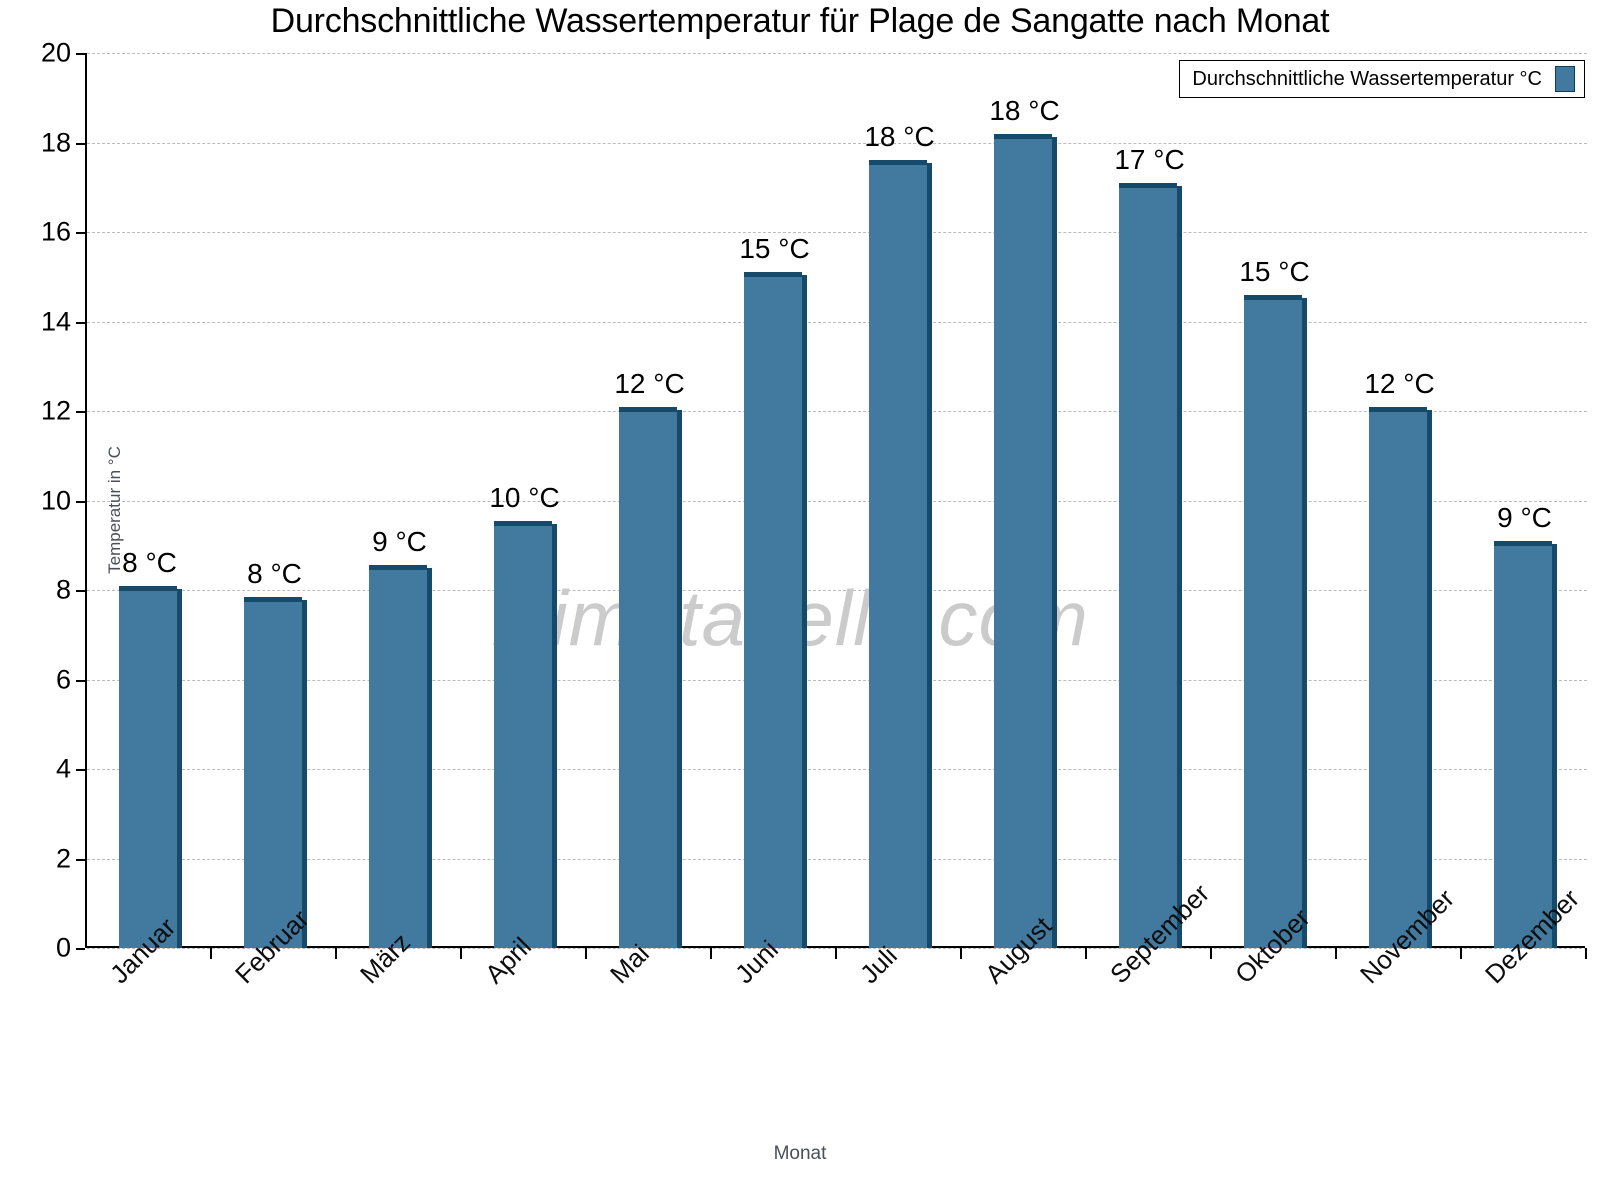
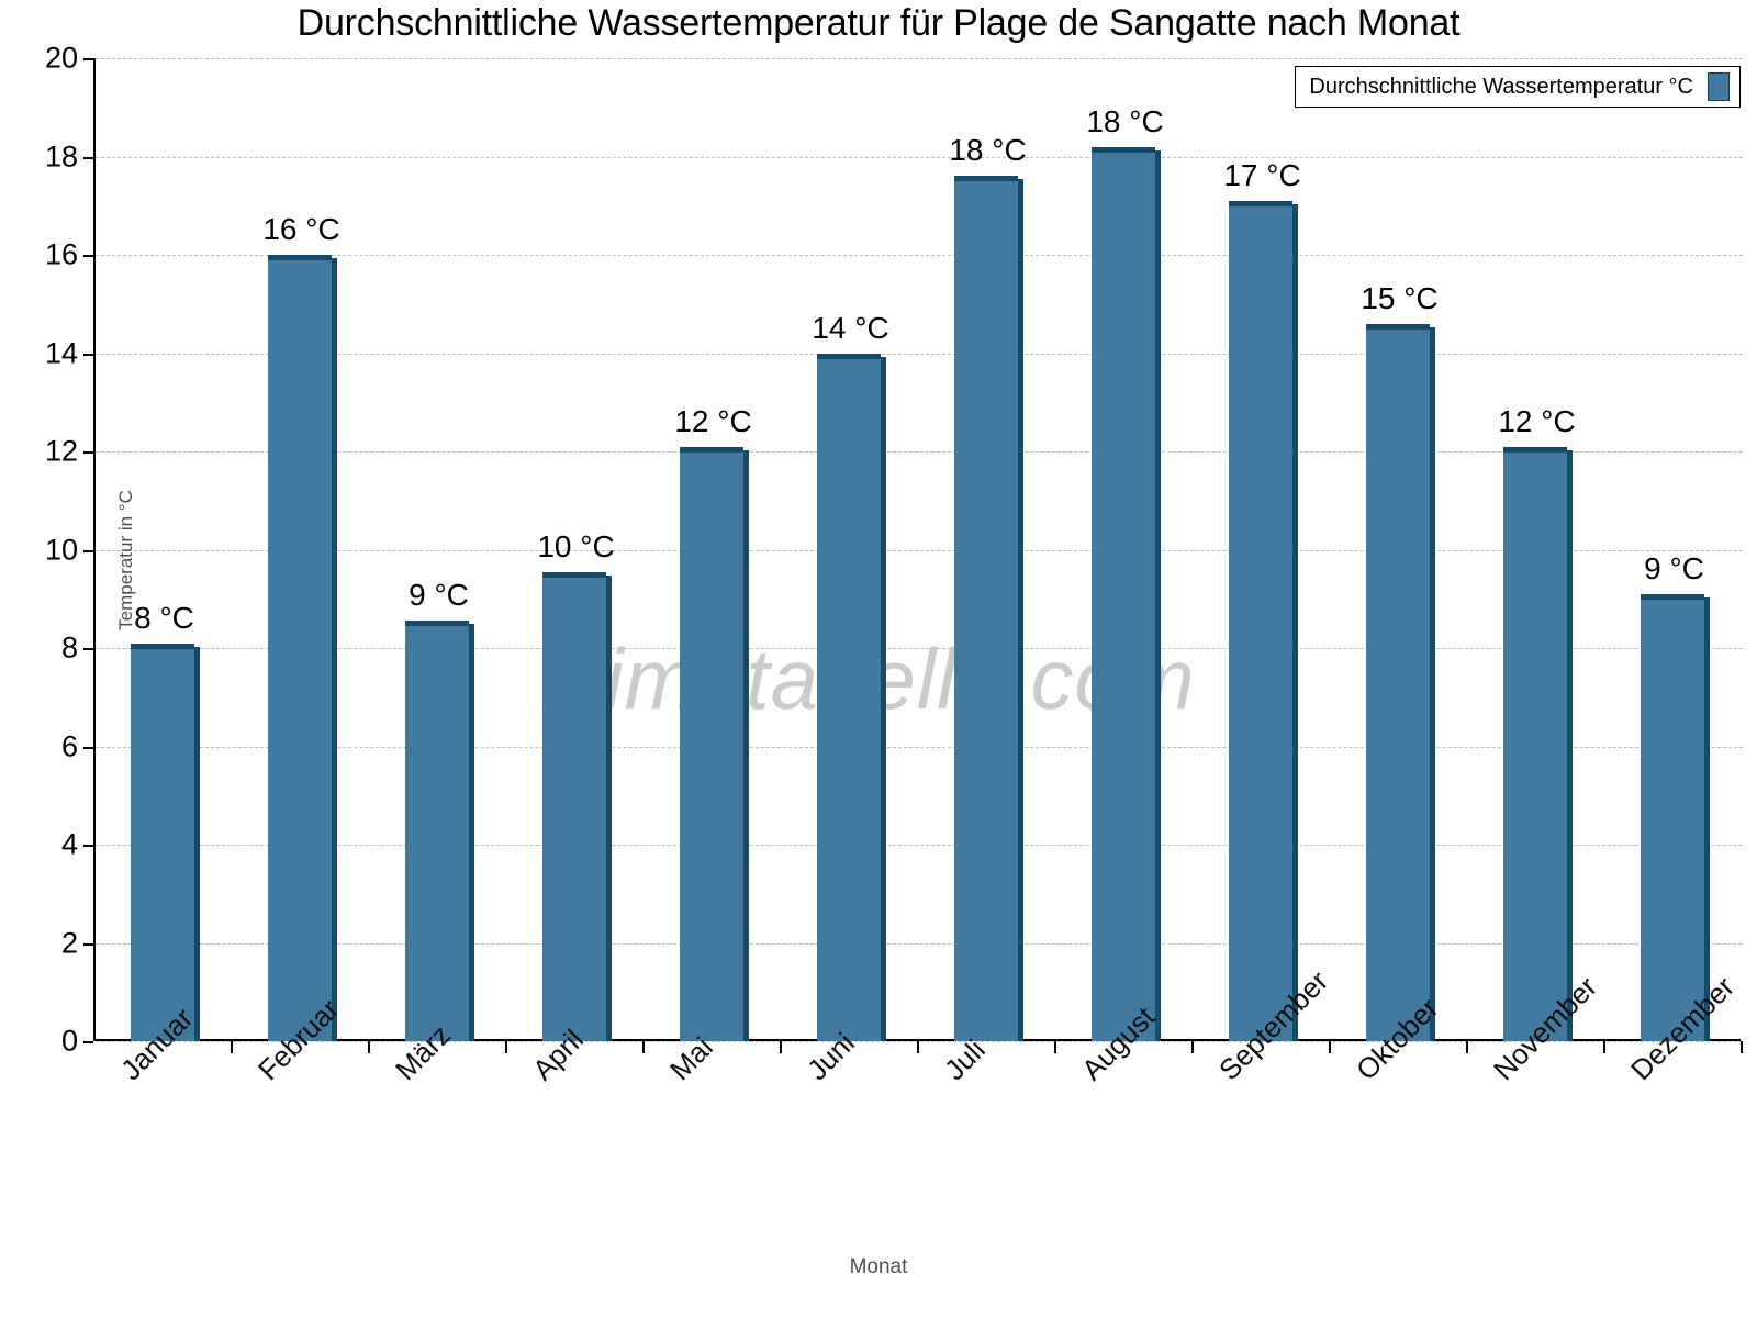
Februar: 8 -> 16
Juni: 15 -> 14
